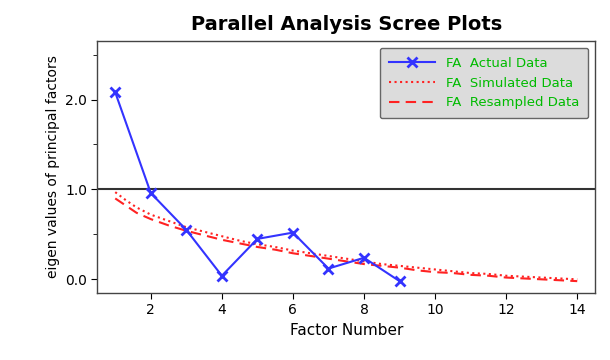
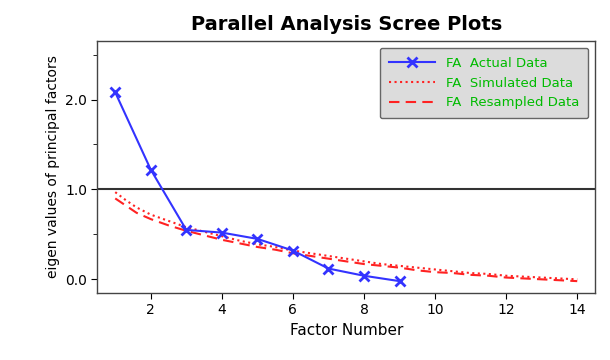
FA Actual Data/2: 0.96 -> 1.22
FA Actual Data/4: 0.04 -> 0.52
FA Actual Data/6: 0.52 -> 0.32
FA Actual Data/8: 0.24 -> 0.04
